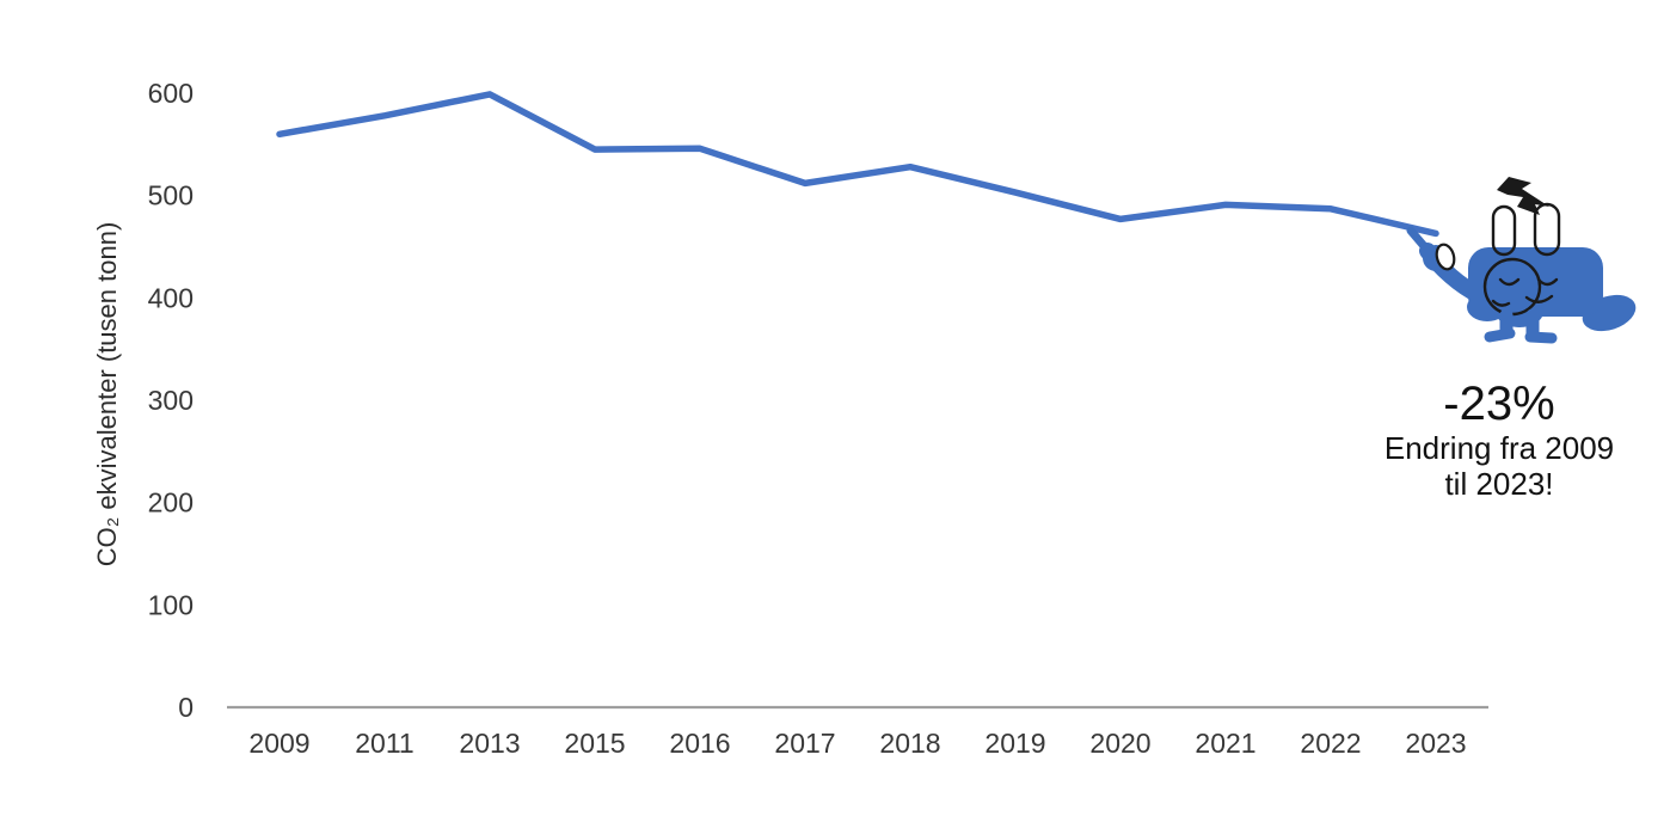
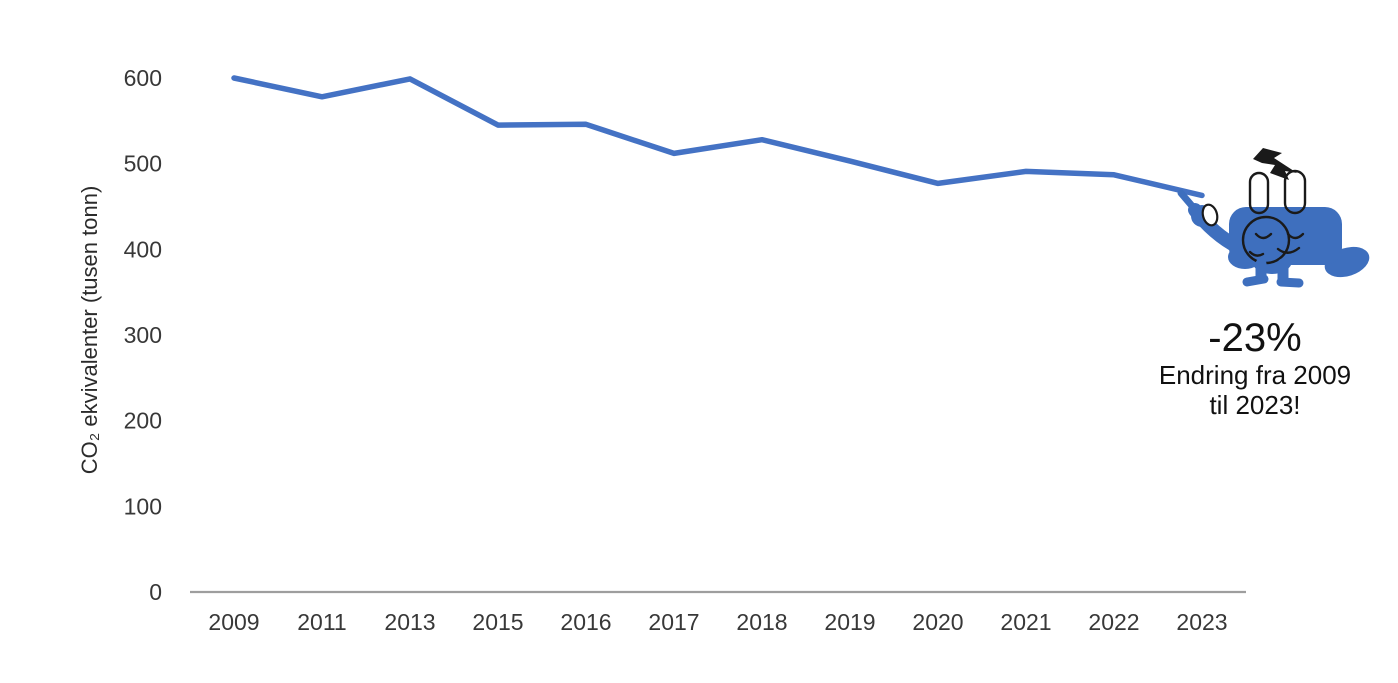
2009: 560 -> 600
